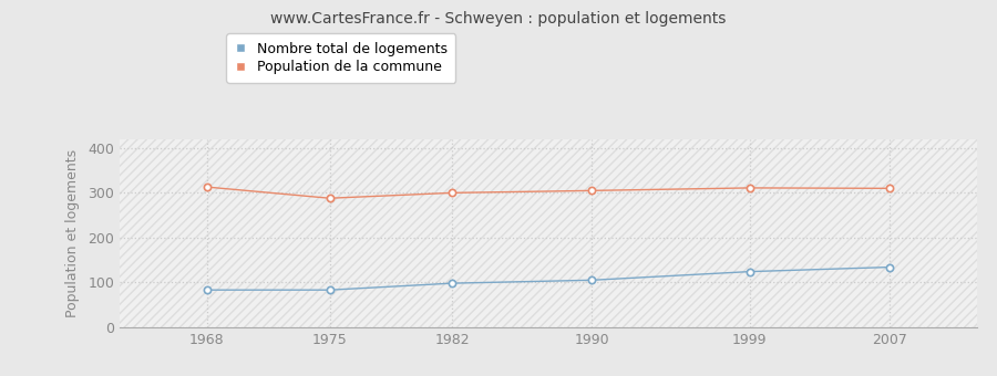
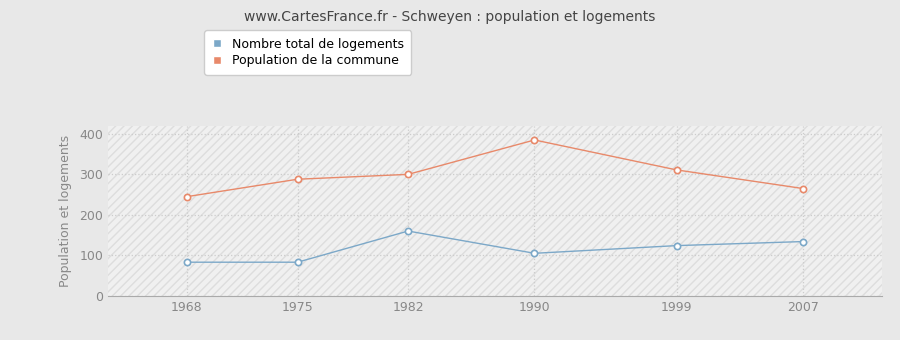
Population de la commune/1968: 313 -> 245
Nombre total de logements/1982: 98 -> 160
Population de la commune/1990: 305 -> 385
Population de la commune/2007: 310 -> 265
